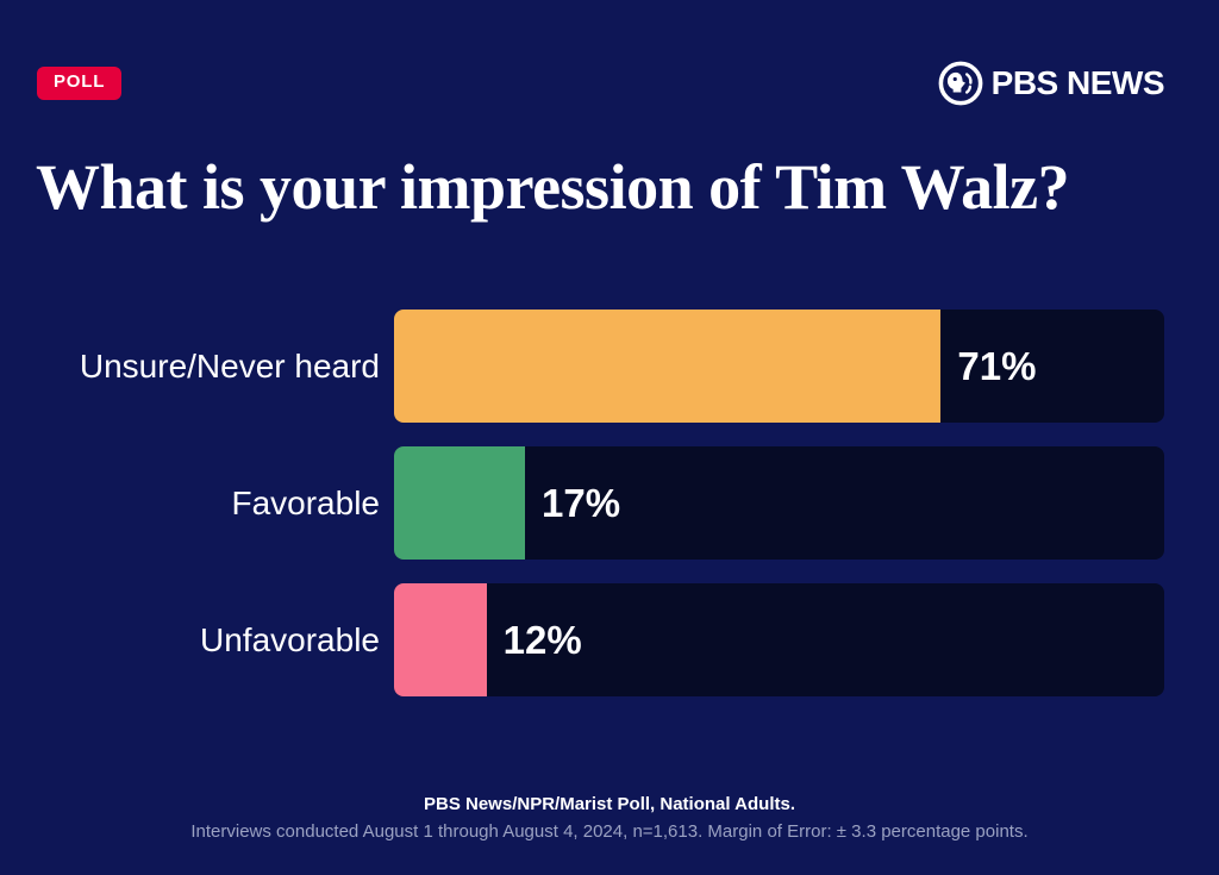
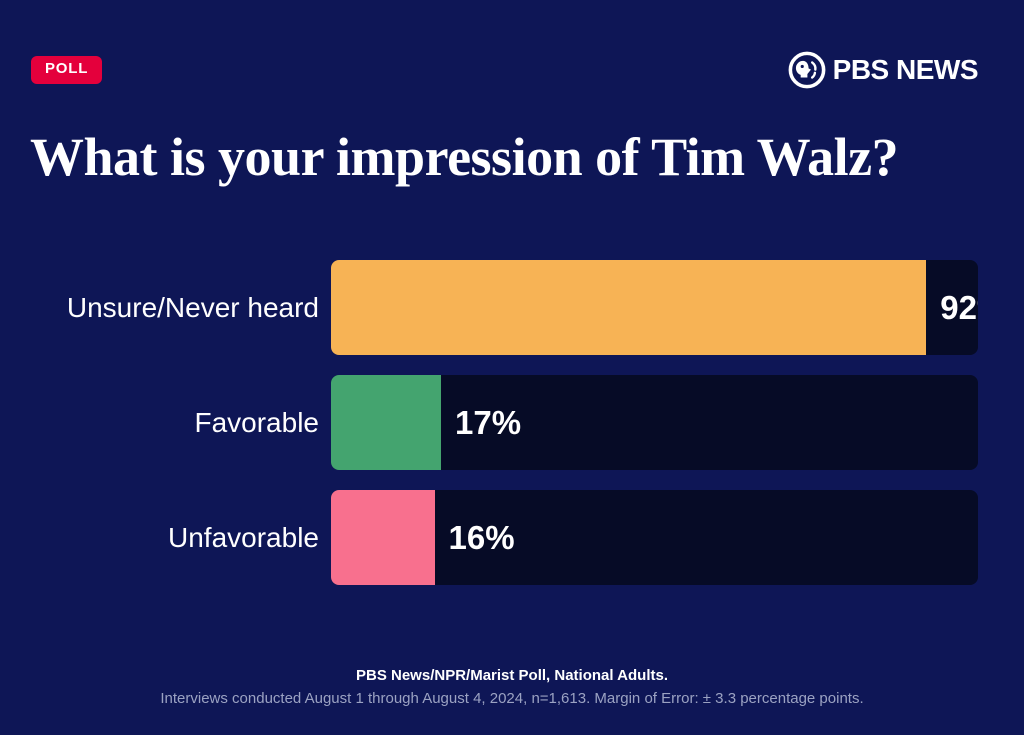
Unsure/Never heard: 71% -> 92%
Unfavorable: 12% -> 16%
